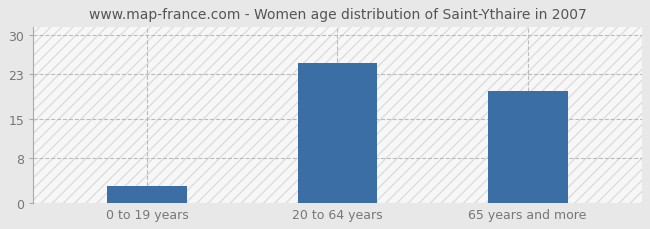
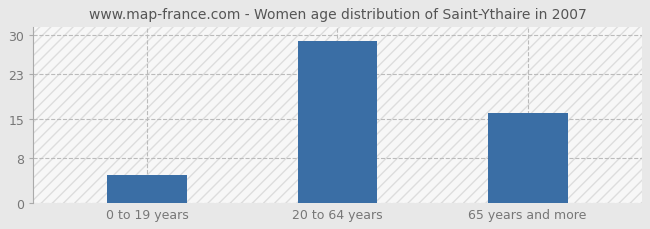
0 to 19 years: 3 -> 5
20 to 64 years: 25 -> 29
65 years and more: 20 -> 16
